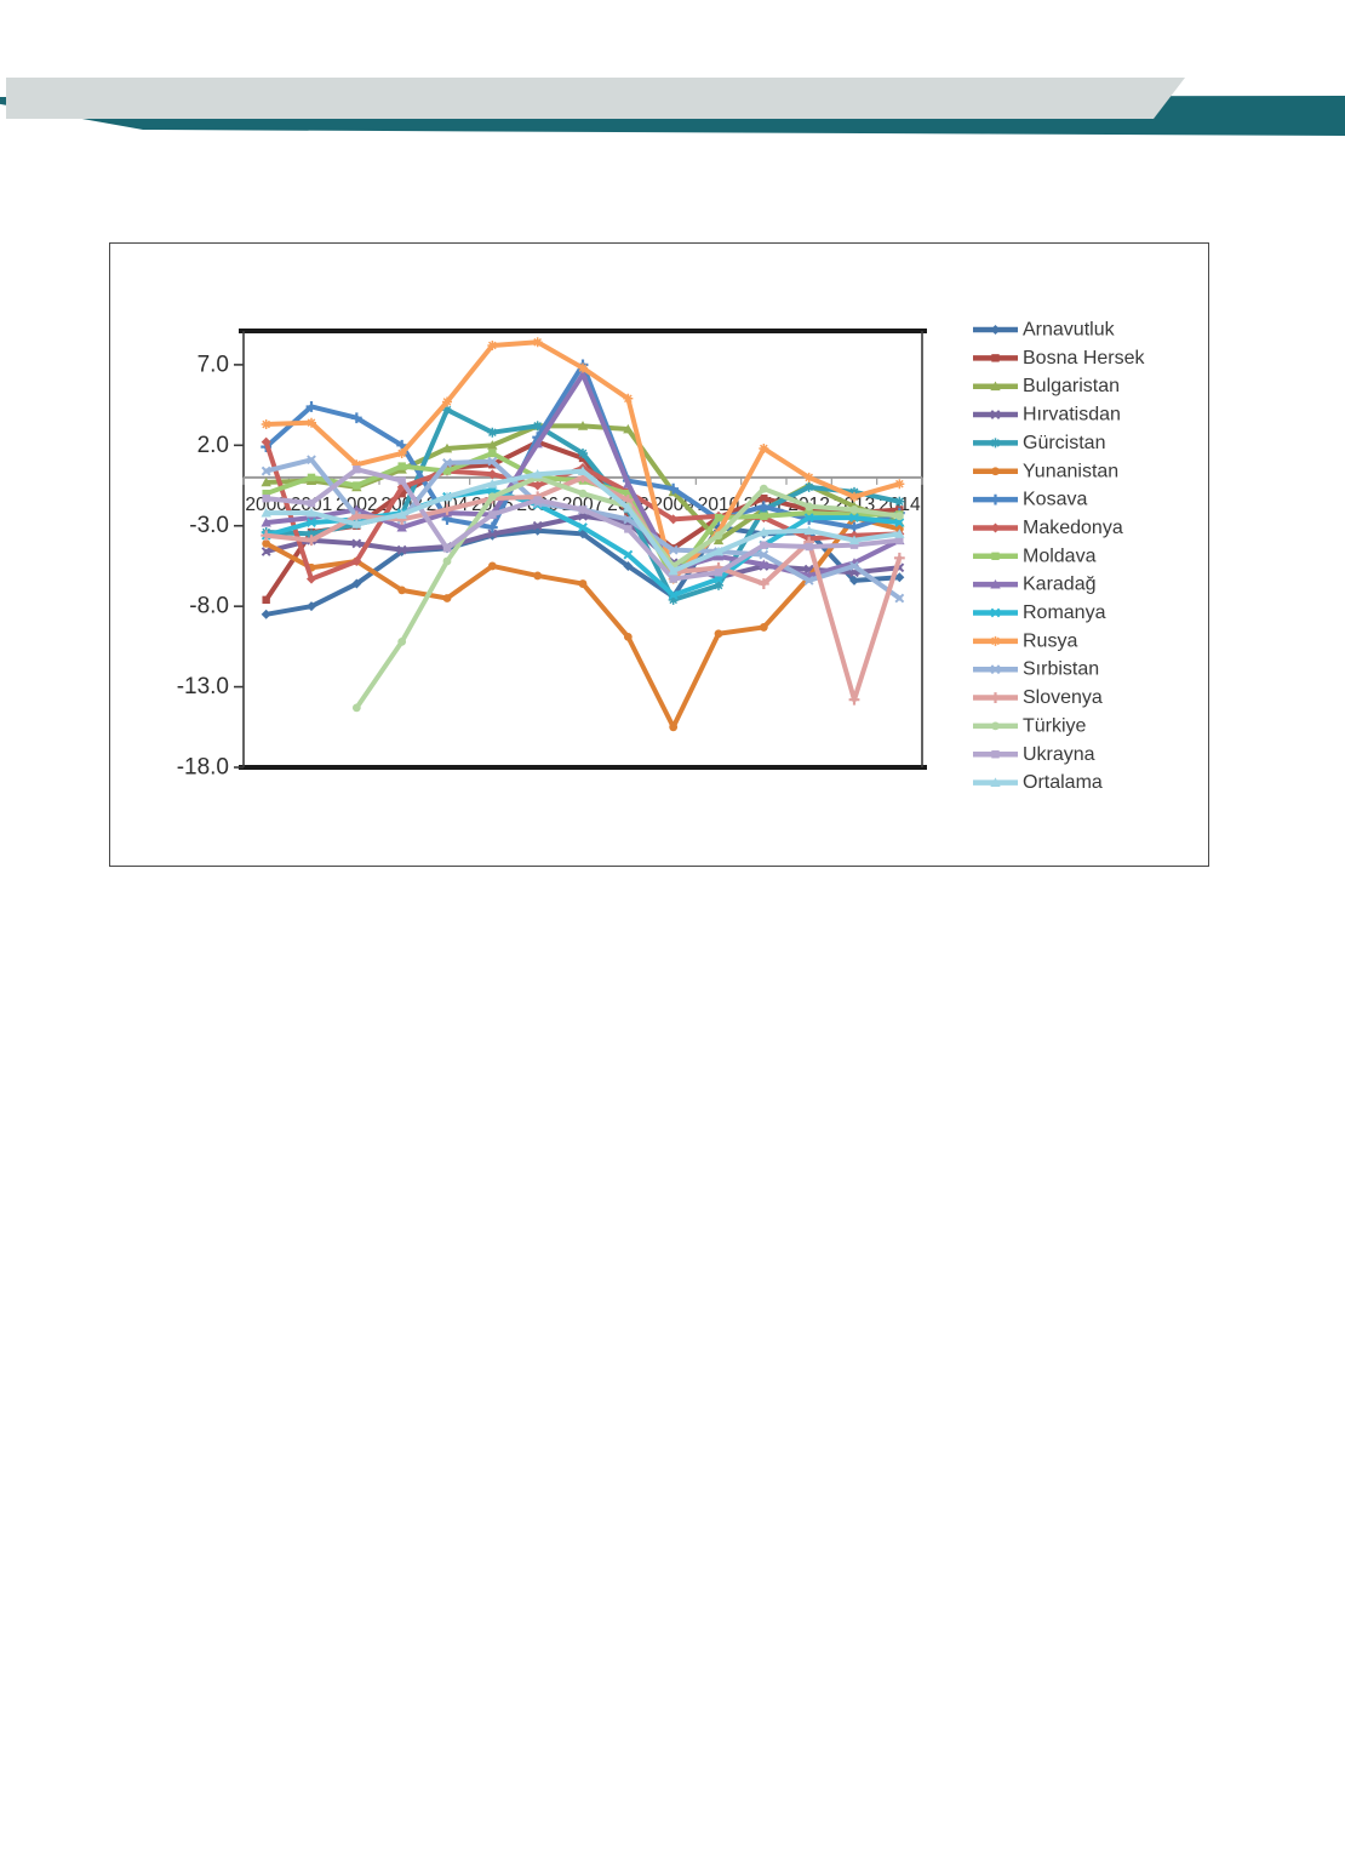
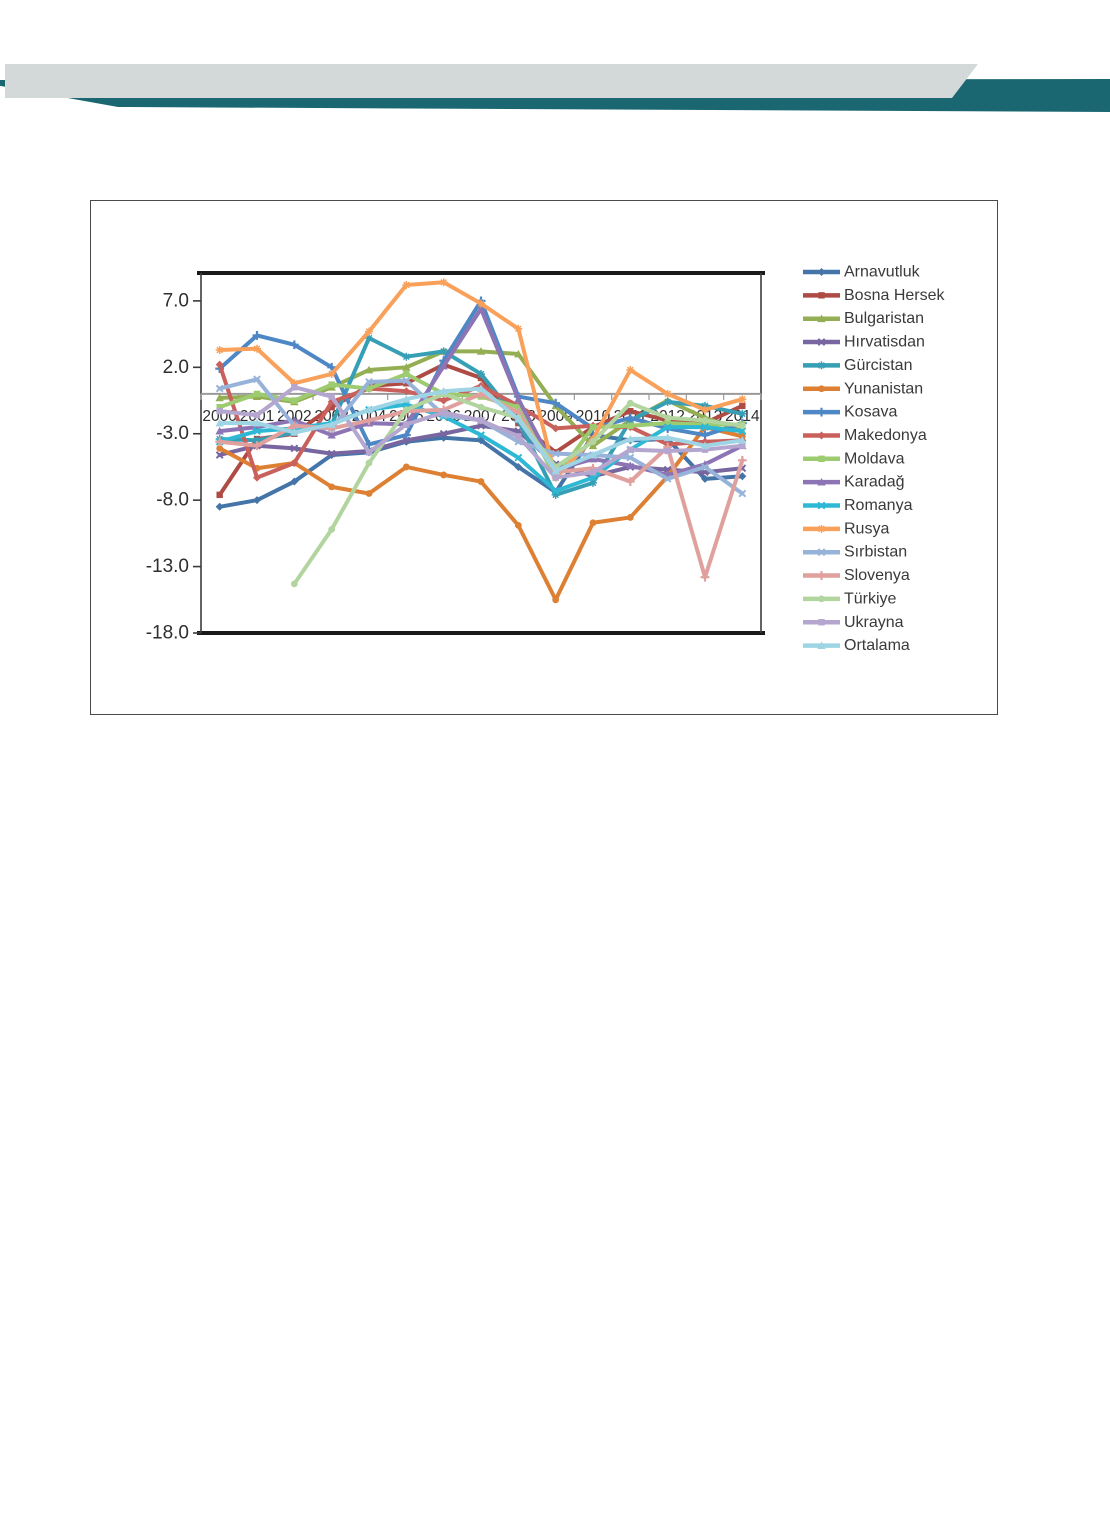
Kosava/2004: -2.6 -> -3.8
Sırbistan/2008: -2.6 -> -3.6
Bosna Hersek/2014: -2.0 -> -0.9
